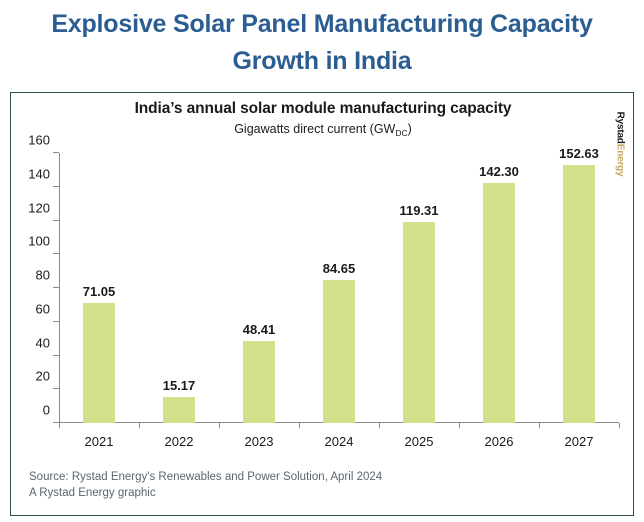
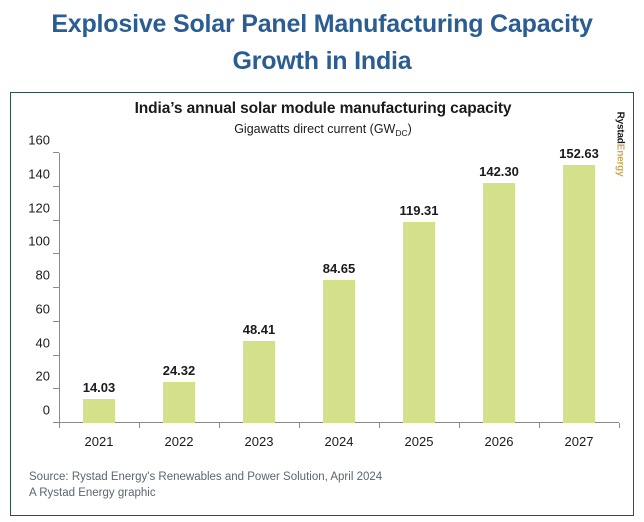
2021: 71.05 -> 14.03
2022: 15.17 -> 24.32
